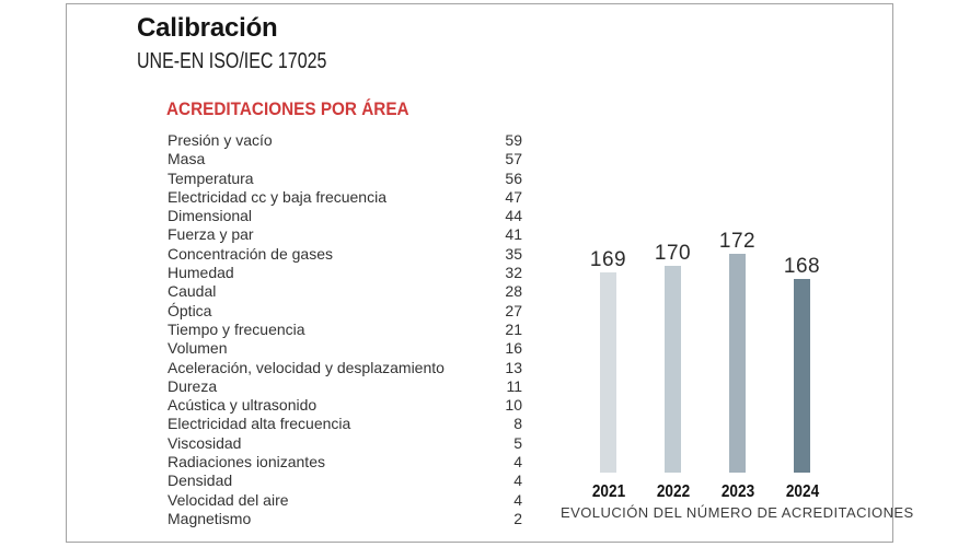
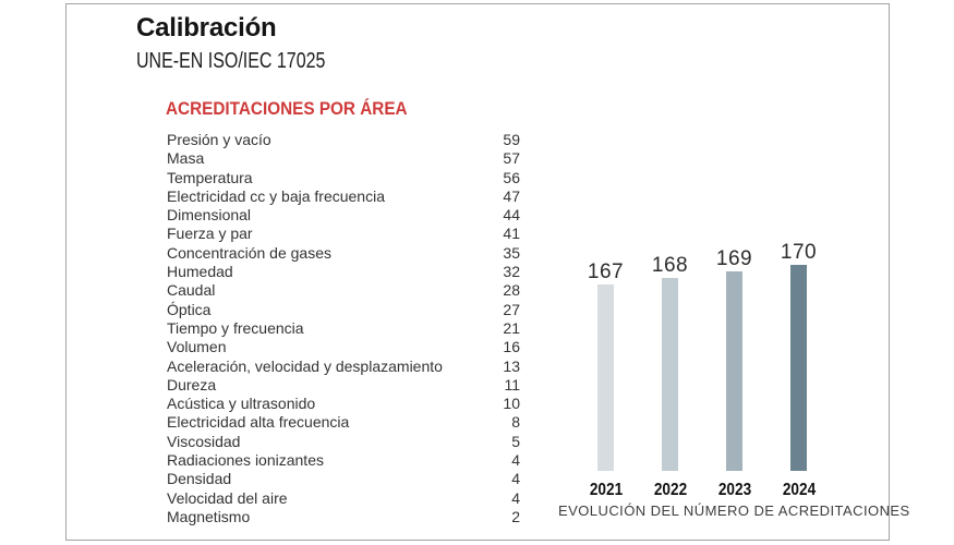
EVOLUCIÓN DEL NÚMERO DE ACREDITACIONES/2021: 169 -> 167
EVOLUCIÓN DEL NÚMERO DE ACREDITACIONES/2022: 170 -> 168
EVOLUCIÓN DEL NÚMERO DE ACREDITACIONES/2023: 172 -> 169
EVOLUCIÓN DEL NÚMERO DE ACREDITACIONES/2024: 168 -> 170
